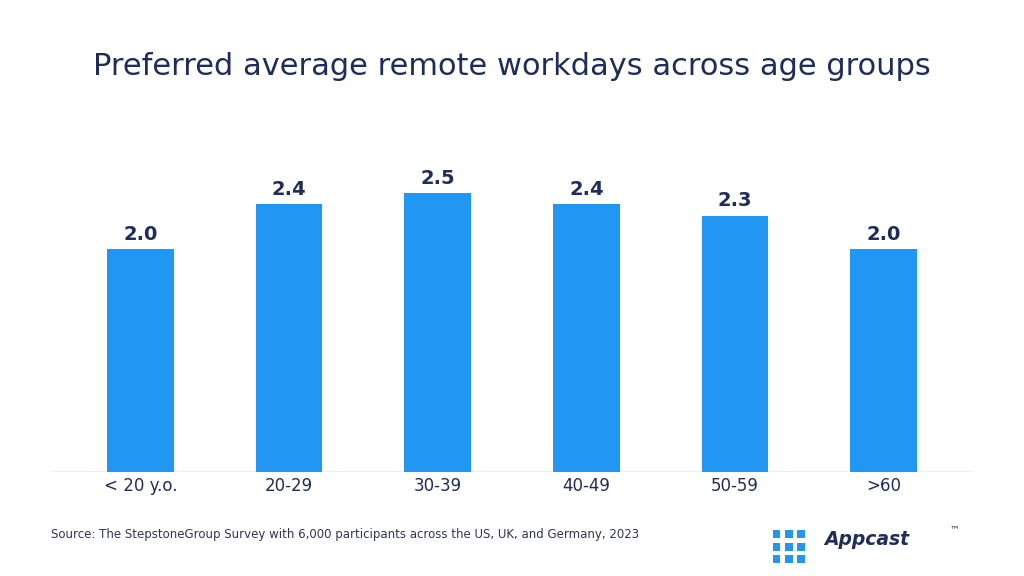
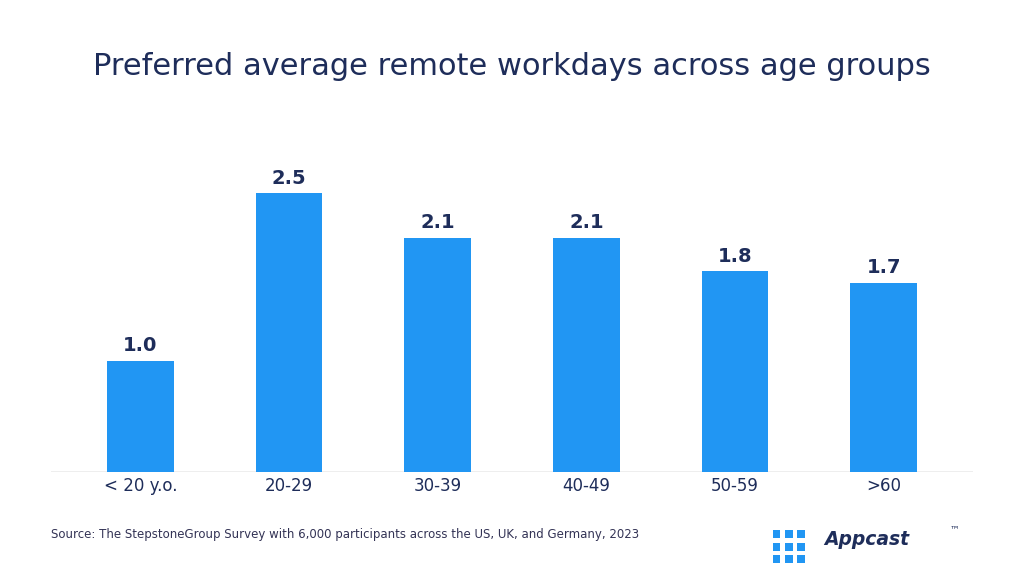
< 20 y.o.: 2.0 -> 1.0
20-29: 2.4 -> 2.5
30-39: 2.5 -> 2.1
40-49: 2.4 -> 2.1
50-59: 2.3 -> 1.8
>60: 2.0 -> 1.7
